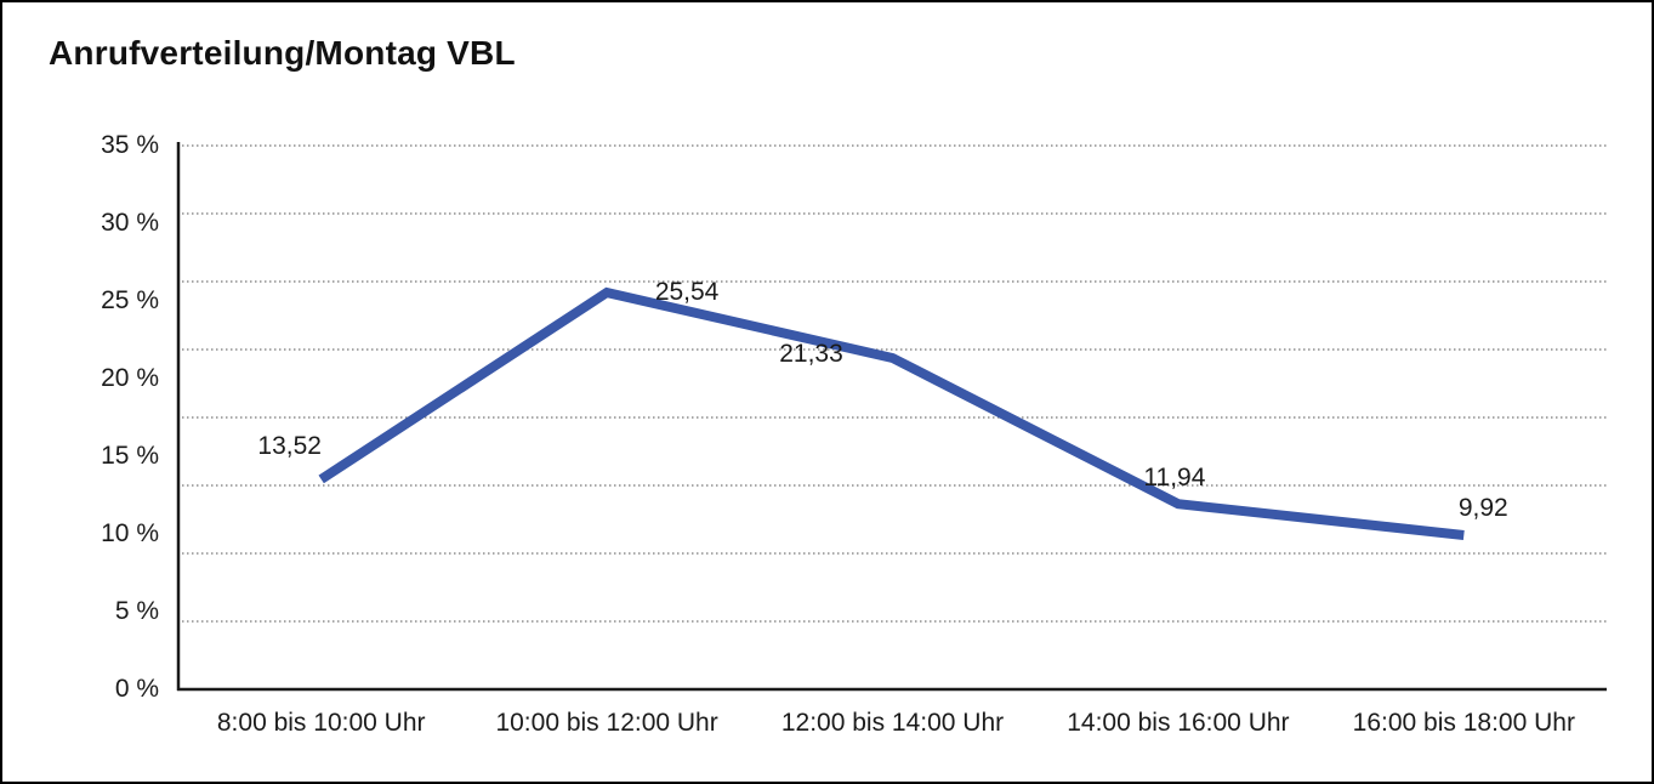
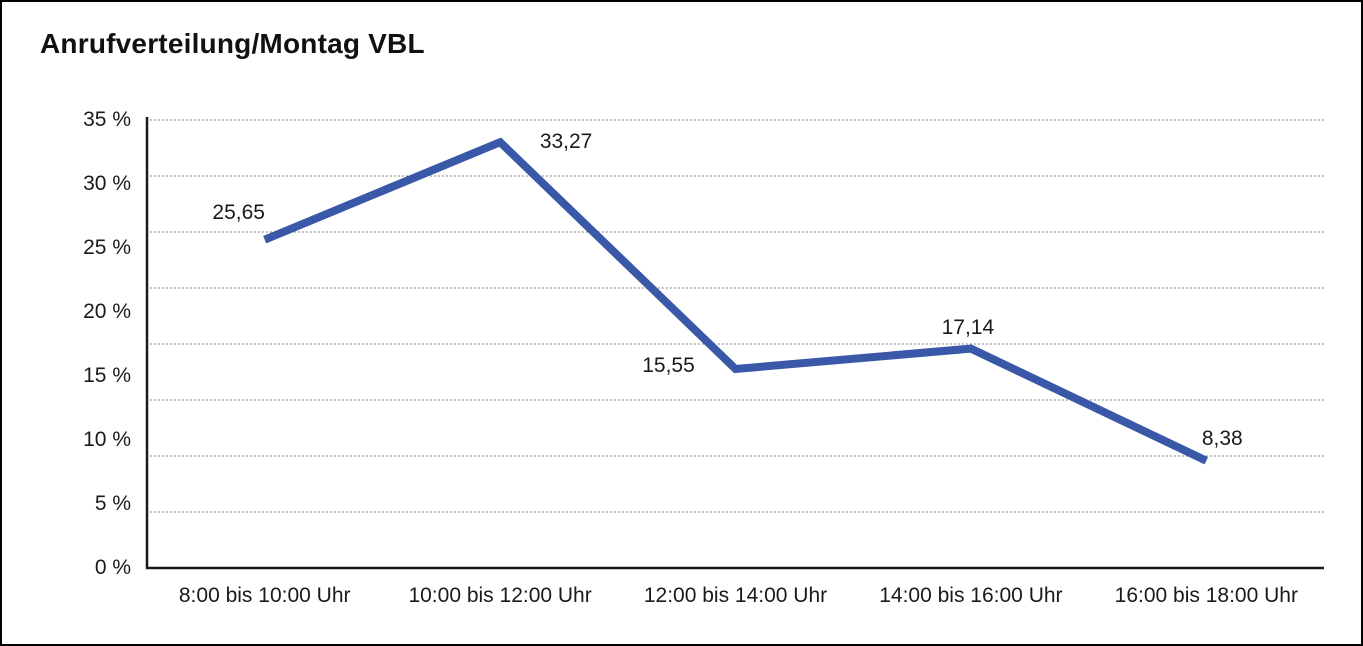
8:00 bis 10:00 Uhr: 13,52 -> 25,65
10:00 bis 12:00 Uhr: 25,54 -> 33,27
12:00 bis 14:00 Uhr: 21,33 -> 15,55
14:00 bis 16:00 Uhr: 11,94 -> 17,14
16:00 bis 18:00 Uhr: 9,92 -> 8,38
